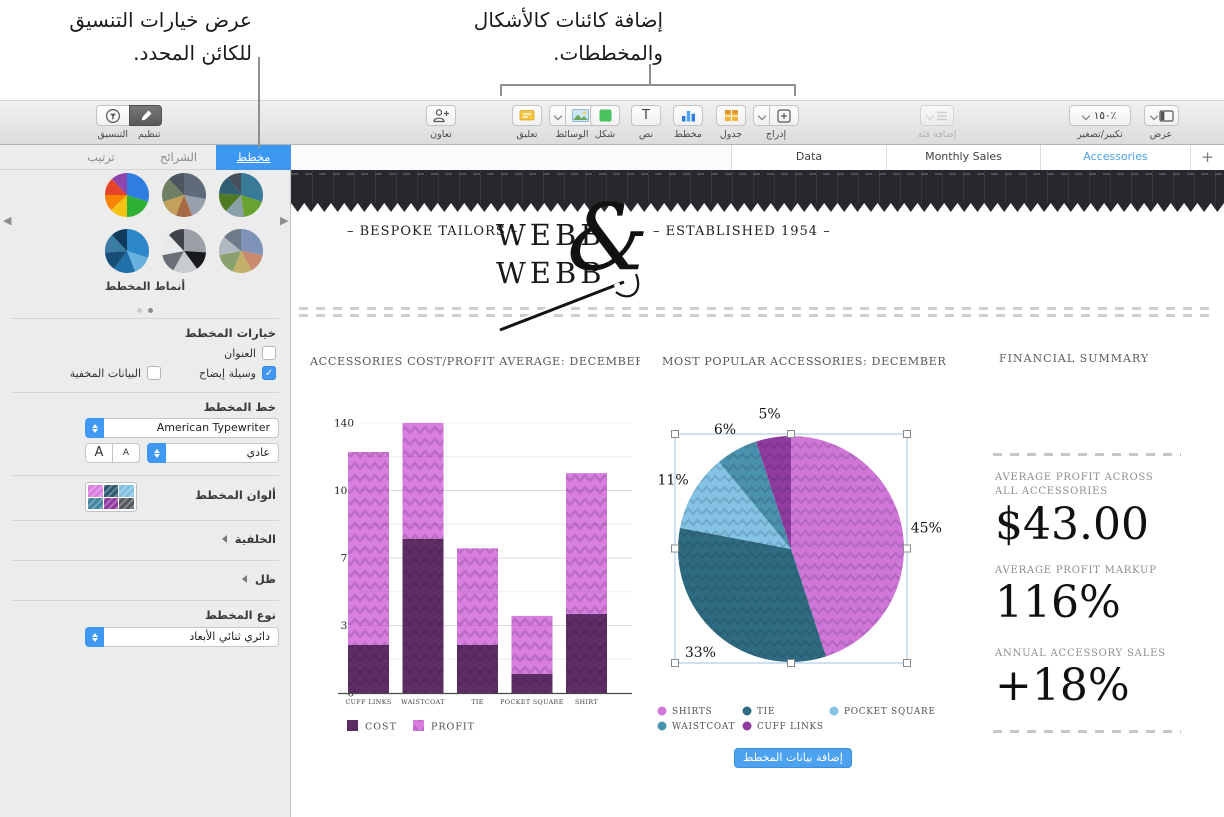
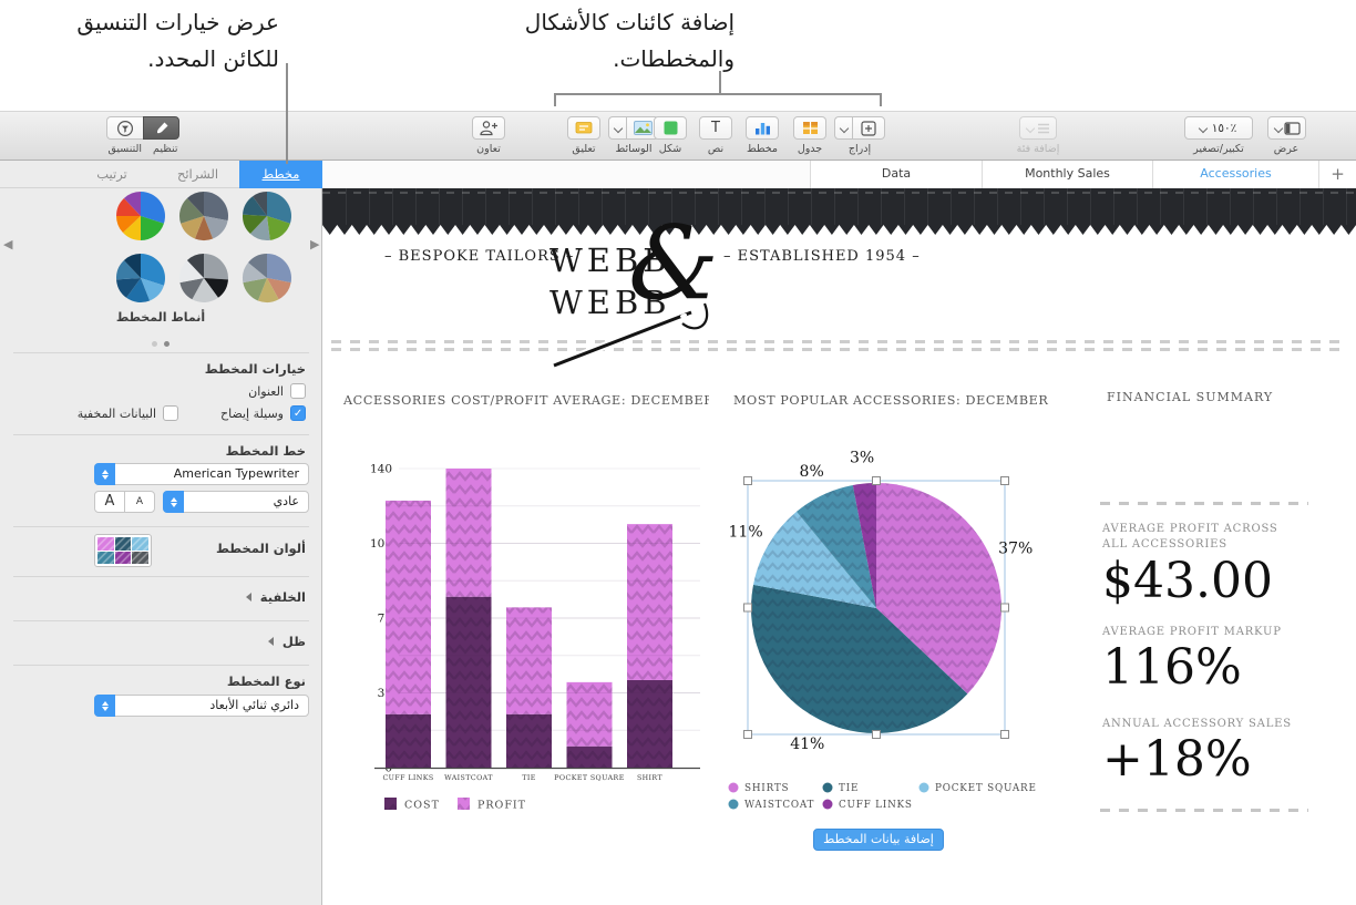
MOST POPULAR ACCESSORIES: DECEMBER/SHIRTS: 45% -> 37%
MOST POPULAR ACCESSORIES: DECEMBER/TIE: 33% -> 41%
MOST POPULAR ACCESSORIES: DECEMBER/WAISTCOAT: 6% -> 8%
MOST POPULAR ACCESSORIES: DECEMBER/CUFF LINKS: 5% -> 3%
